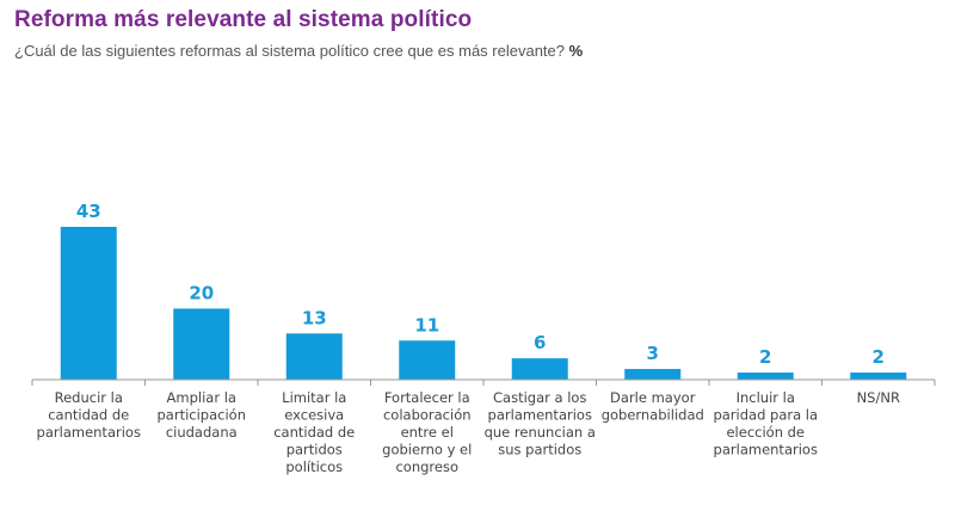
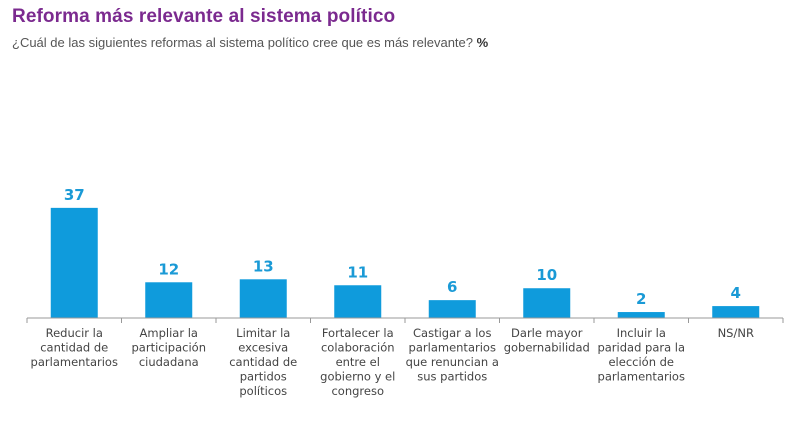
Reducir la cantidad de parlamentarios: 43 -> 37
Ampliar la participación ciudadana: 20 -> 12
Darle mayor gobernabilidad: 3 -> 10
NS/NR: 2 -> 4
